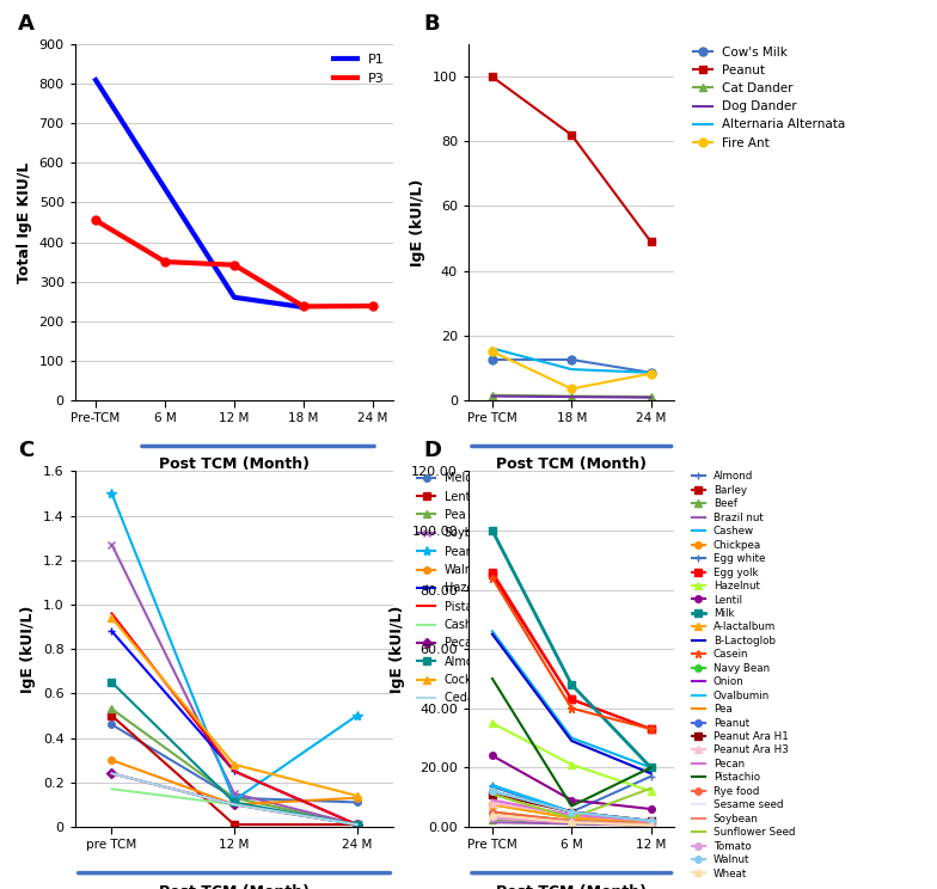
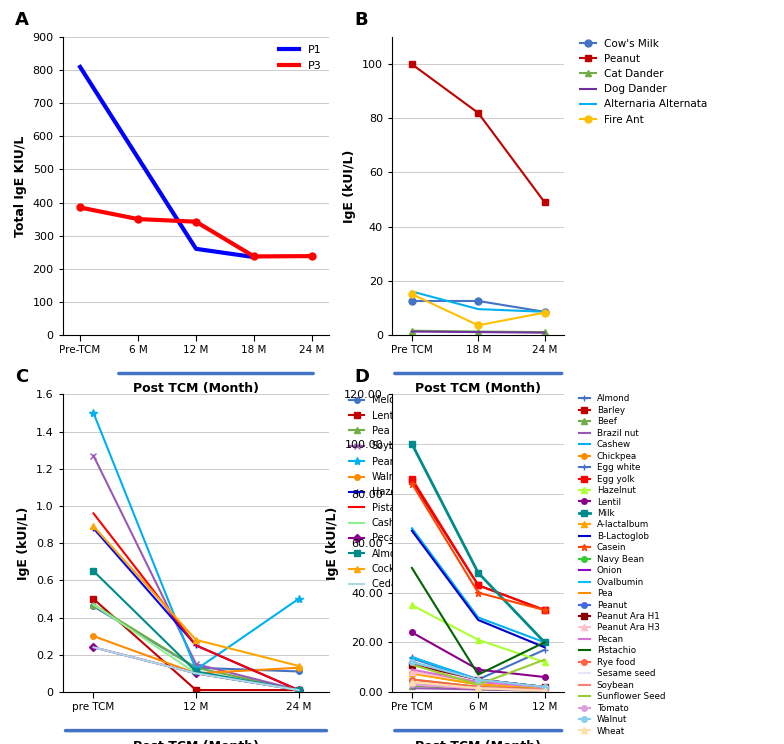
P3/Pre-TCM: 455 -> 385
Pea/pre TCM: 0.53 -> 0.47
Cashew/pre TCM: 0.17 -> 0.47
Cockroach/pre TCM: 0.94 -> 0.89
